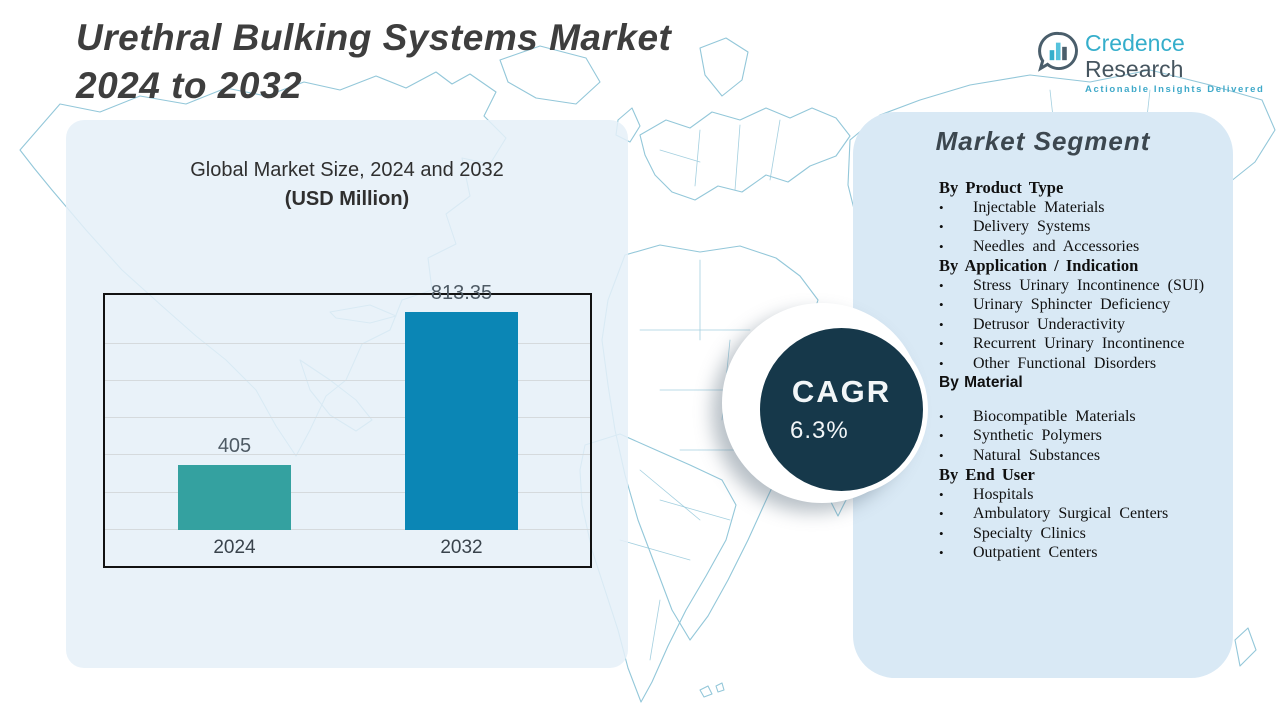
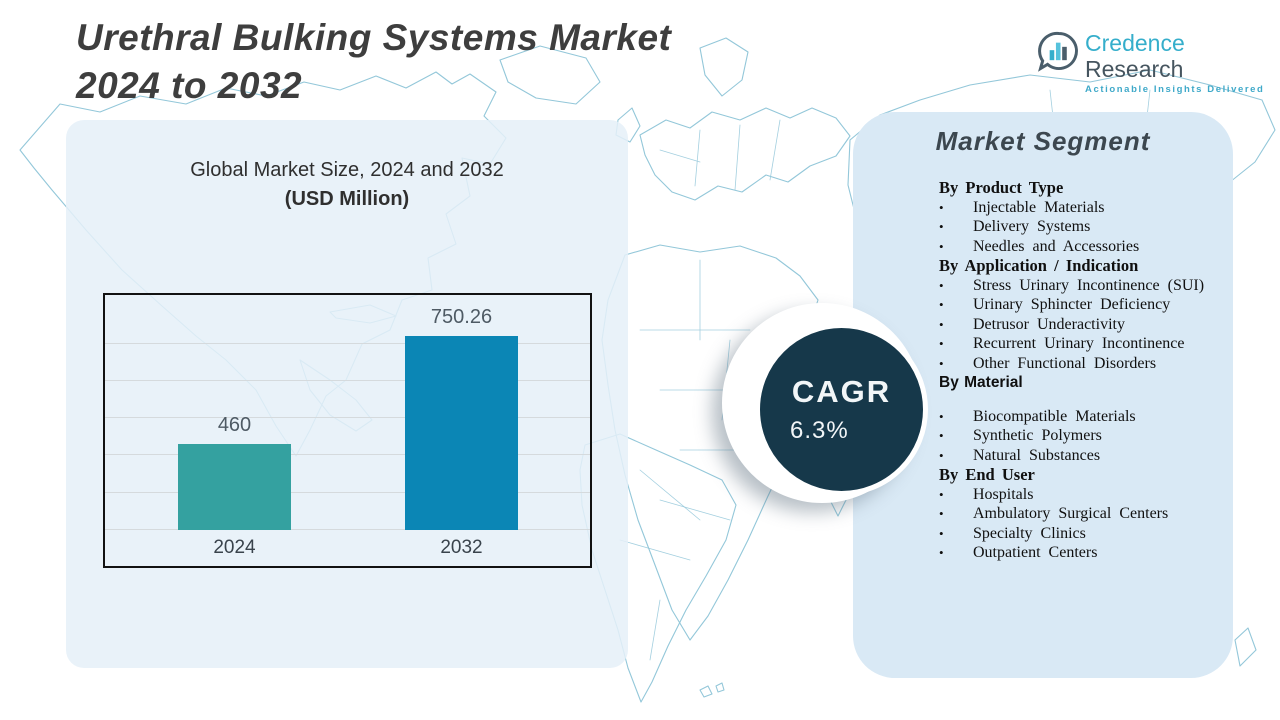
2024: 405 -> 460
2032: 813.35 -> 750.26
